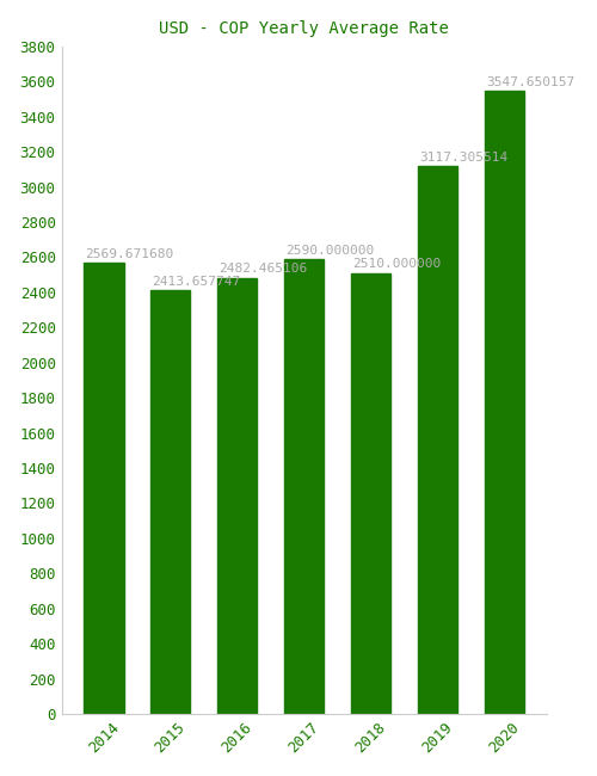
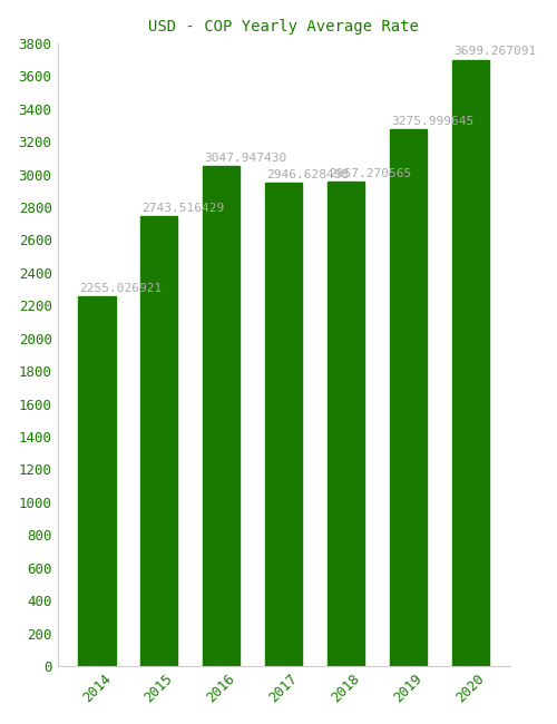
2014: 2569.671680 -> 2255.026921
2015: 2413.657747 -> 2743.516429
2016: 2482.465106 -> 3047.947430
2017: 2590 -> 2950
2018: 2510 -> 2960
2019: 3117.305514 -> 3275.999645
2020: 3547.650157 -> 3699.267091
